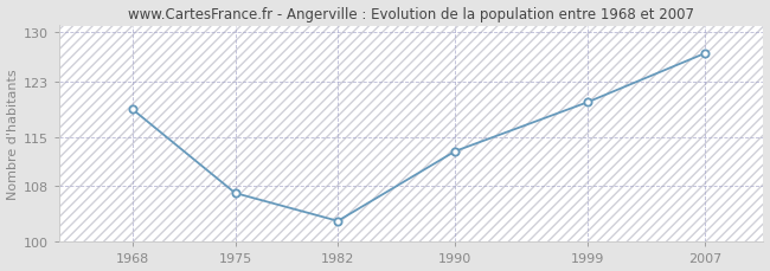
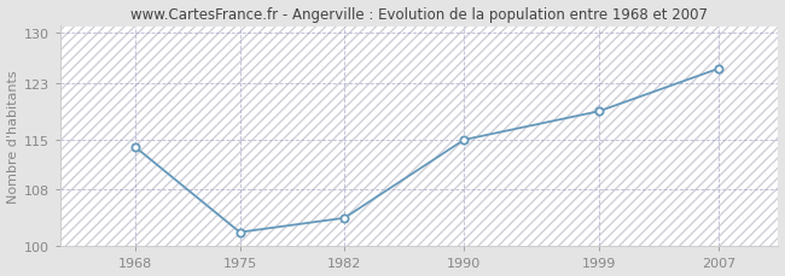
1968: 119 -> 114
1975: 107 -> 102
1982: 103 -> 104
1990: 113 -> 115
1999: 120 -> 119
2007: 127 -> 125
